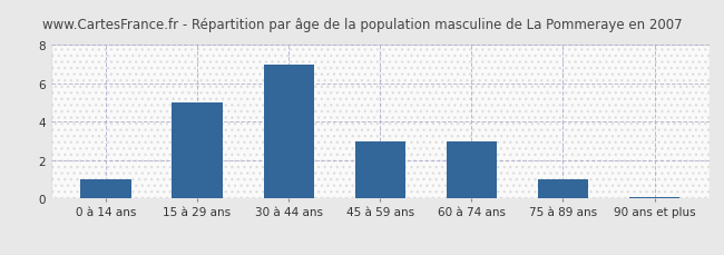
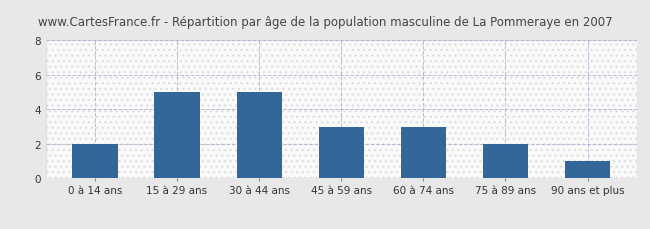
0 à 14 ans: 1.0 -> 2.0
30 à 44 ans: 7.0 -> 5.0
75 à 89 ans: 1.0 -> 2.0
90 ans et plus: 0.1 -> 1.0
